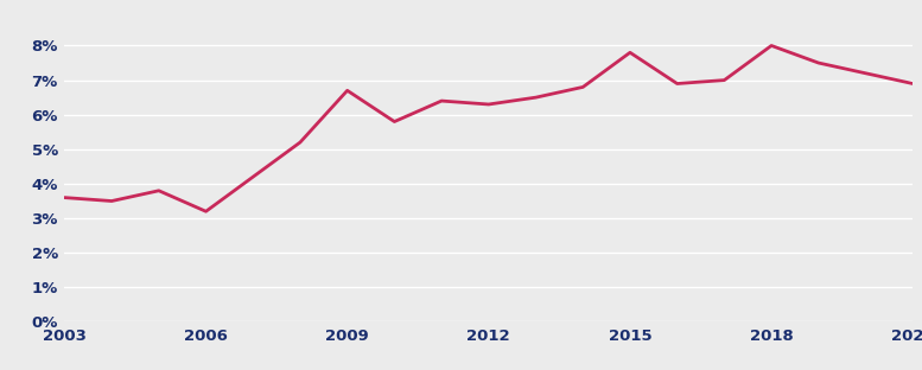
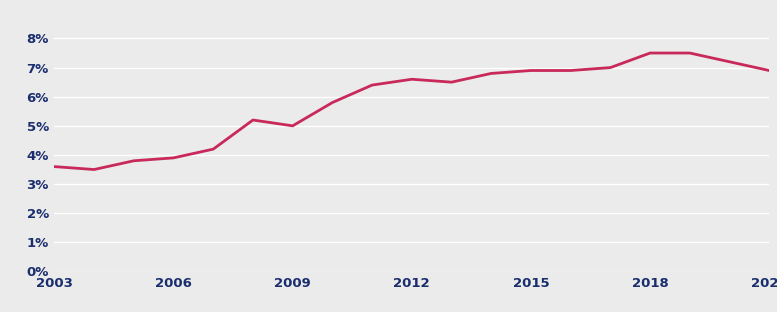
2006: 3.2% -> 3.9%
2009: 6.7% -> 5.0%
2012: 6.3% -> 6.6%
2015: 7.8% -> 6.9%
2018: 8.0% -> 7.5%
